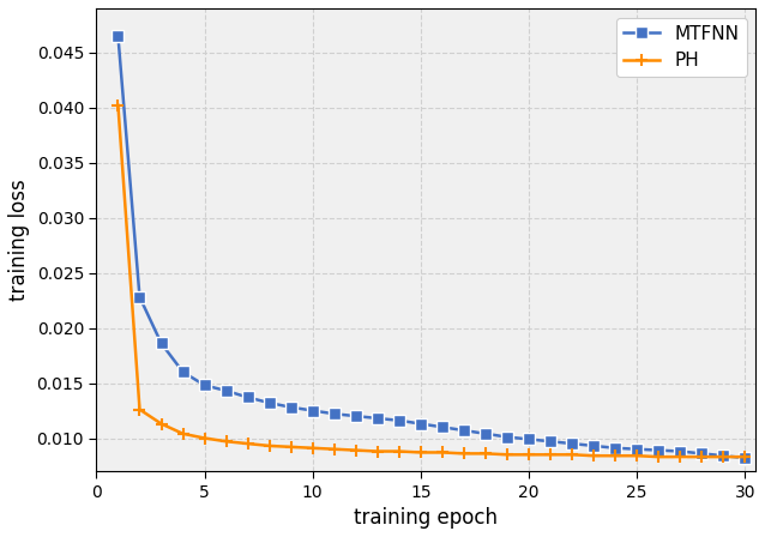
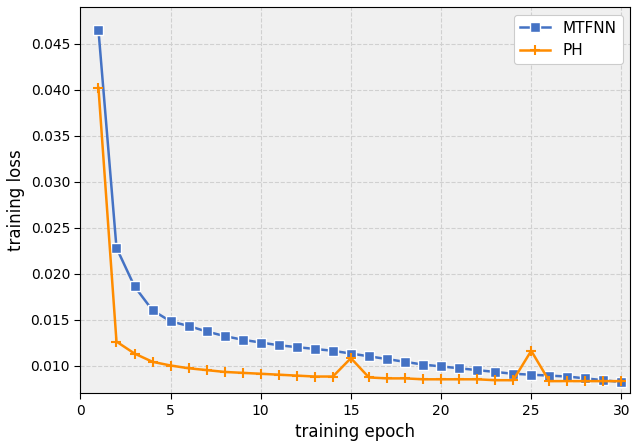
PH/15: 0.0087 -> 0.0108
PH/25: 0.0084 -> 0.0116
